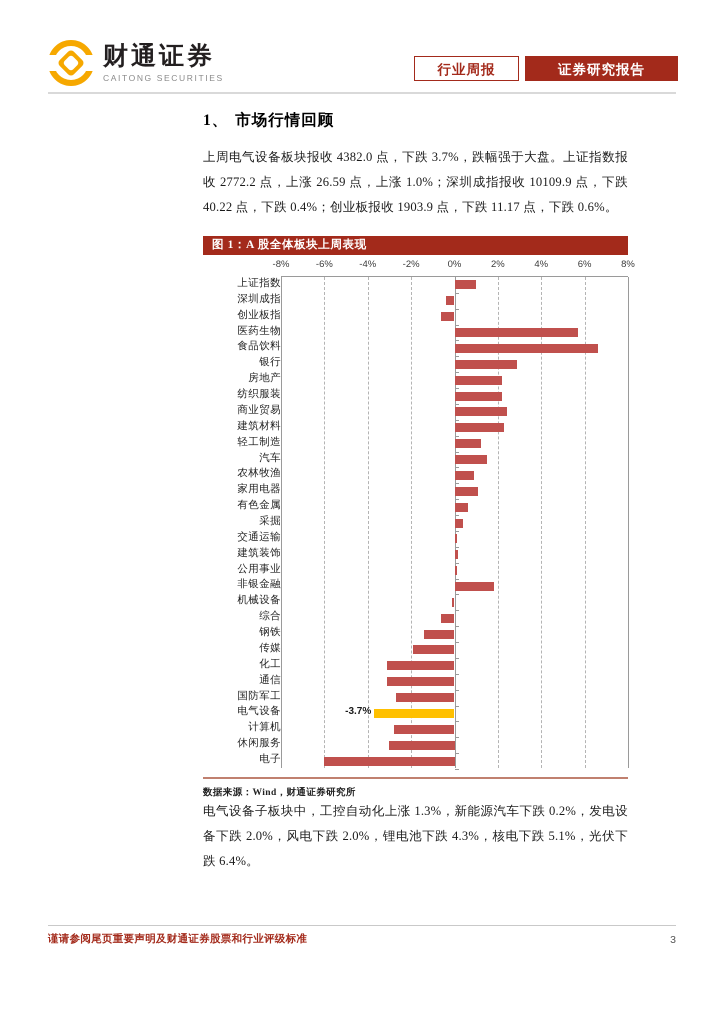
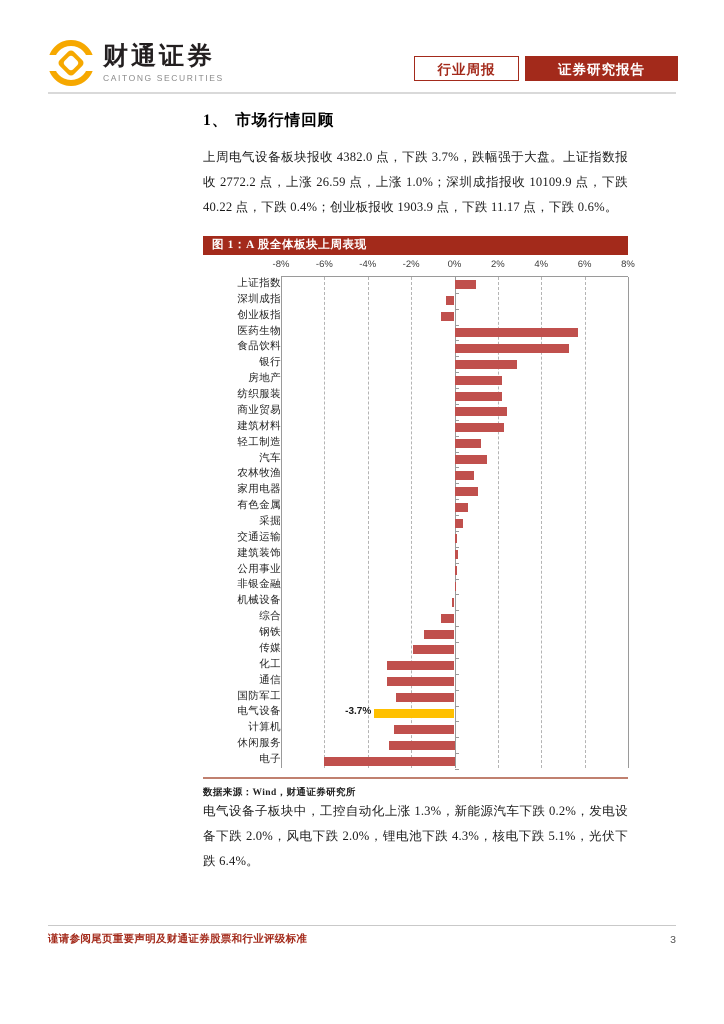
食品饮料: 6.6% -> 5.3%
非银金融: 1.8% -> 0.1%
